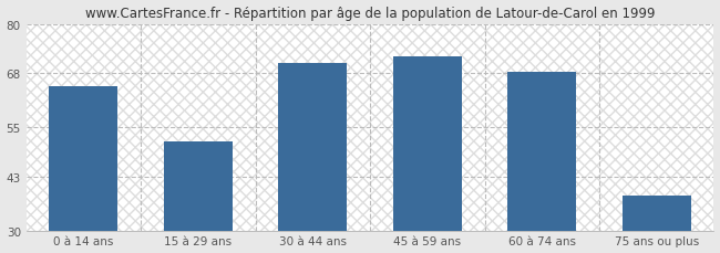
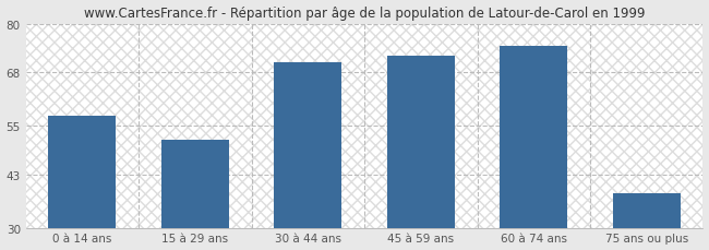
0 à 14 ans: 65.0 -> 57.5
60 à 74 ans: 68.5 -> 74.5
